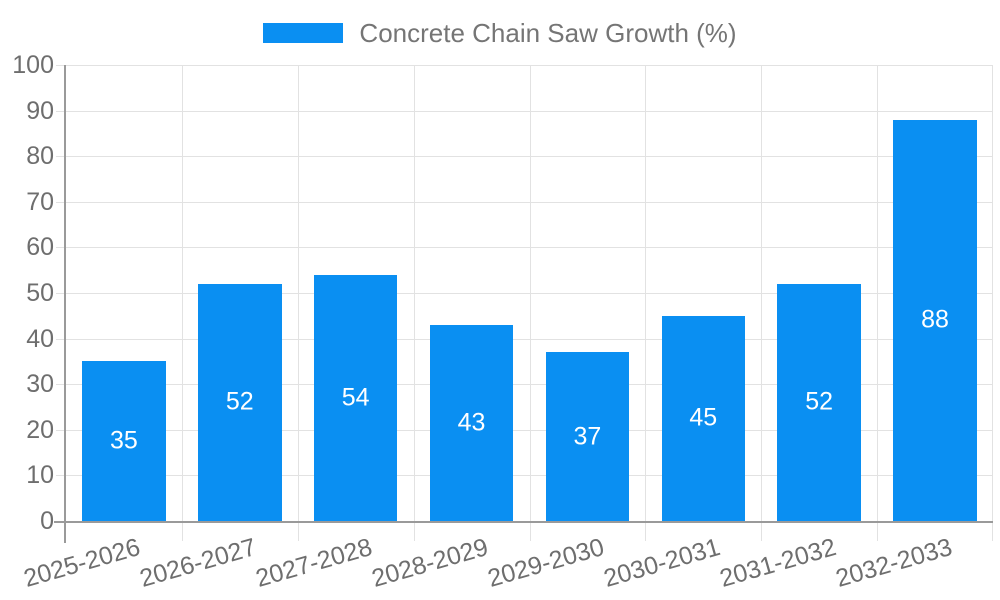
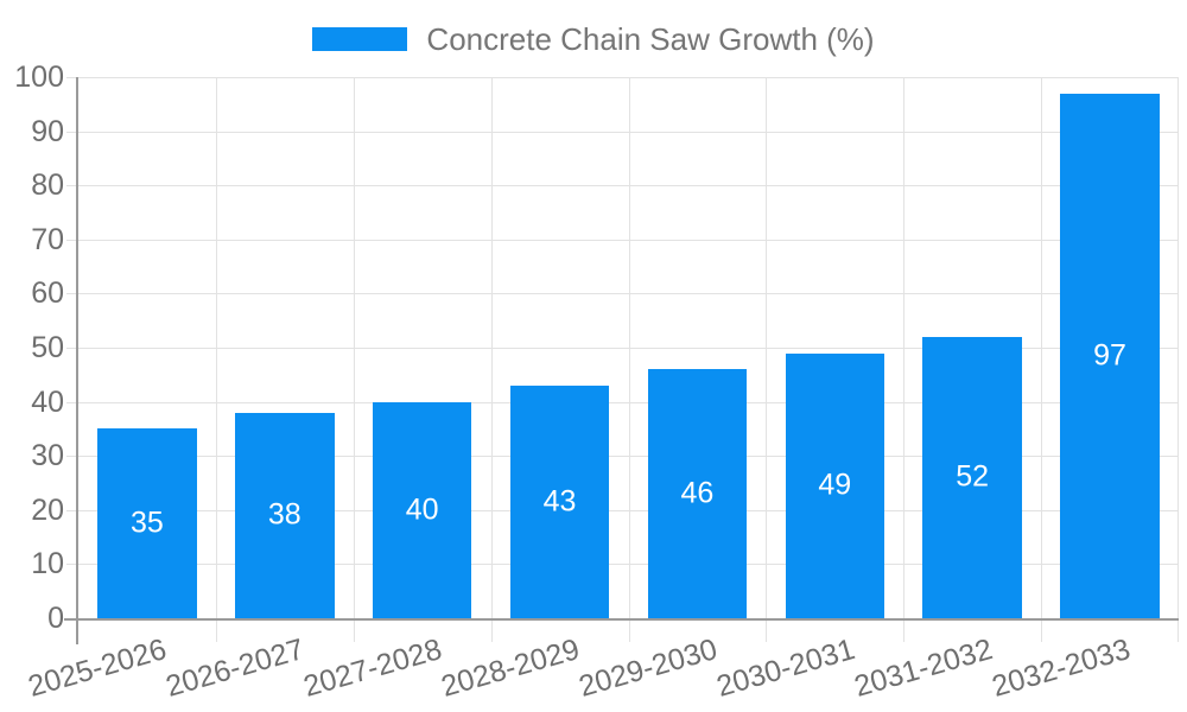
2026-2027: 52 -> 38
2027-2028: 54 -> 40
2029-2030: 37 -> 46
2030-2031: 45 -> 49
2032-2033: 88 -> 97
